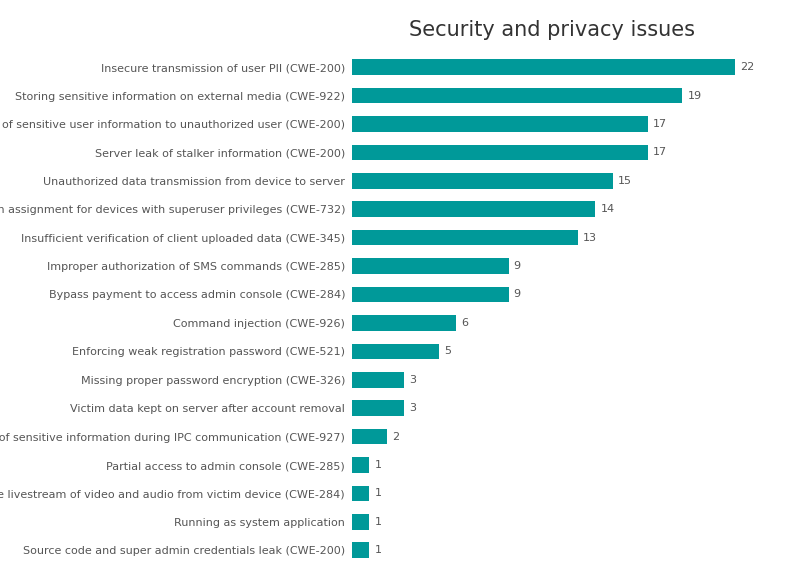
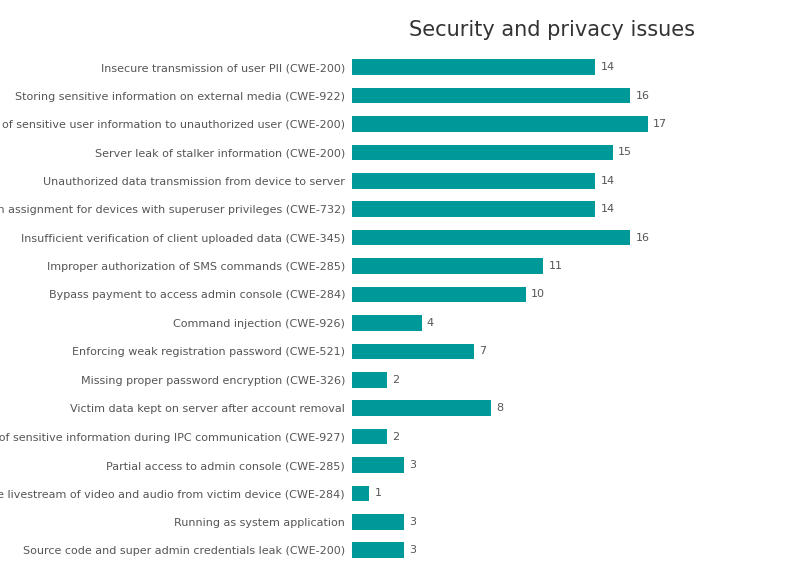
Insecure transmission of user PII (CWE-200): 22 -> 14
Storing sensitive information on external media (CWE-922): 19 -> 16
Server leak of stalker information (CWE-200): 17 -> 15
Unauthorized data transmission from device to server: 15 -> 14
Insufficient verification of client uploaded data (CWE-345): 13 -> 16
Improper authorization of SMS commands (CWE-285): 9 -> 11
Bypass payment to access admin console (CWE-284): 9 -> 10
Command injection (CWE-926): 6 -> 4
Enforcing weak registration password (CWE-521): 5 -> 7
Missing proper password encryption (CWE-326): 3 -> 2
Victim data kept on server after account removal: 3 -> 8
Partial access to admin console (CWE-285): 1 -> 3
Running as system application: 1 -> 3
Source code and super admin credentials leak (CWE-200): 1 -> 3
